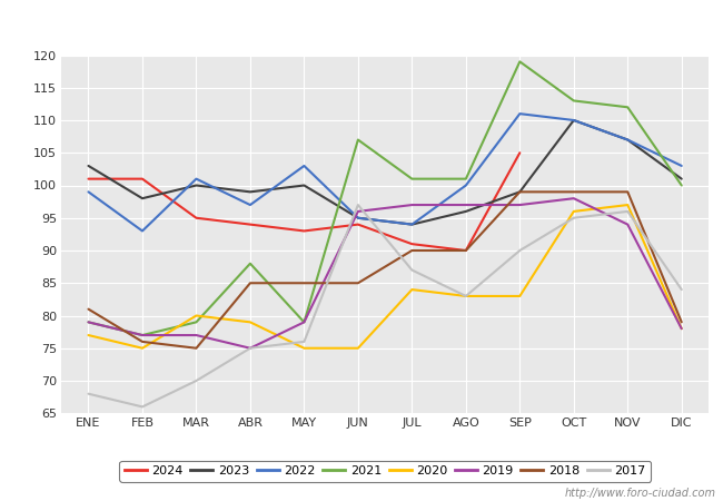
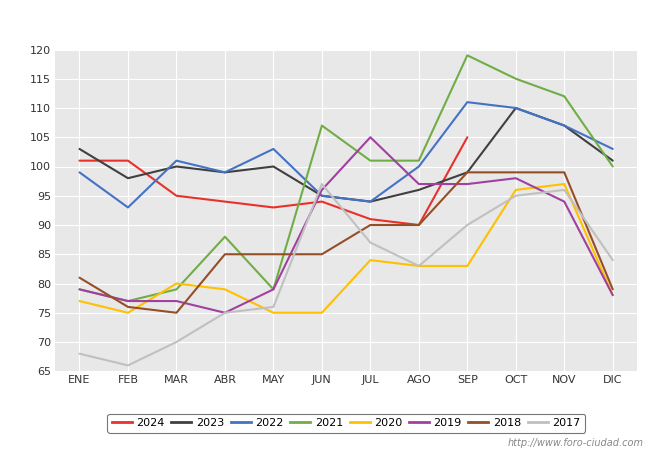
2022/ABR: 97 -> 99
2019/JUL: 97 -> 105
2021/OCT: 113 -> 115
